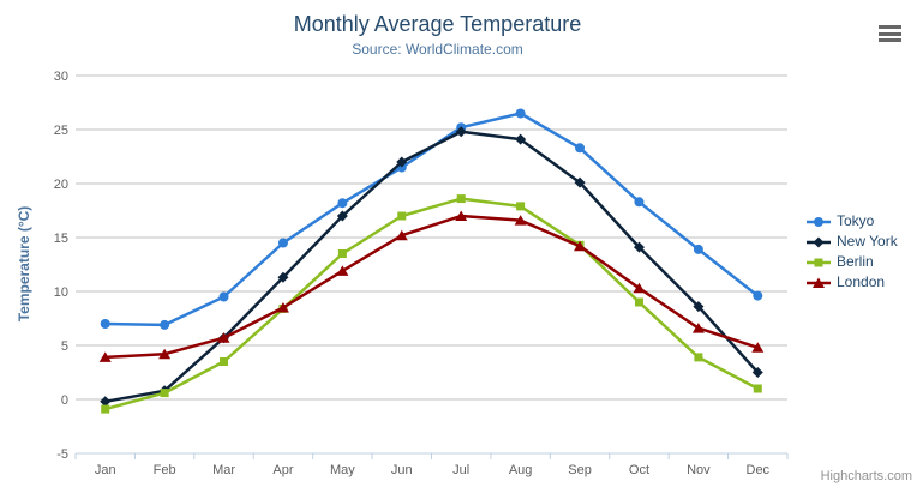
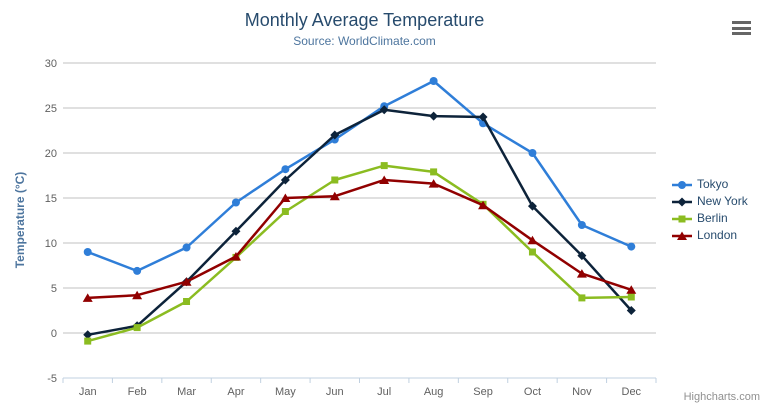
Tokyo/Jan: 7 -> 9
London/May: 12 -> 15
Tokyo/Aug: 26 -> 28
New York/Sep: 20 -> 24
Tokyo/Oct: 18 -> 20
Tokyo/Nov: 14 -> 12
Berlin/Dec: 1 -> 4
